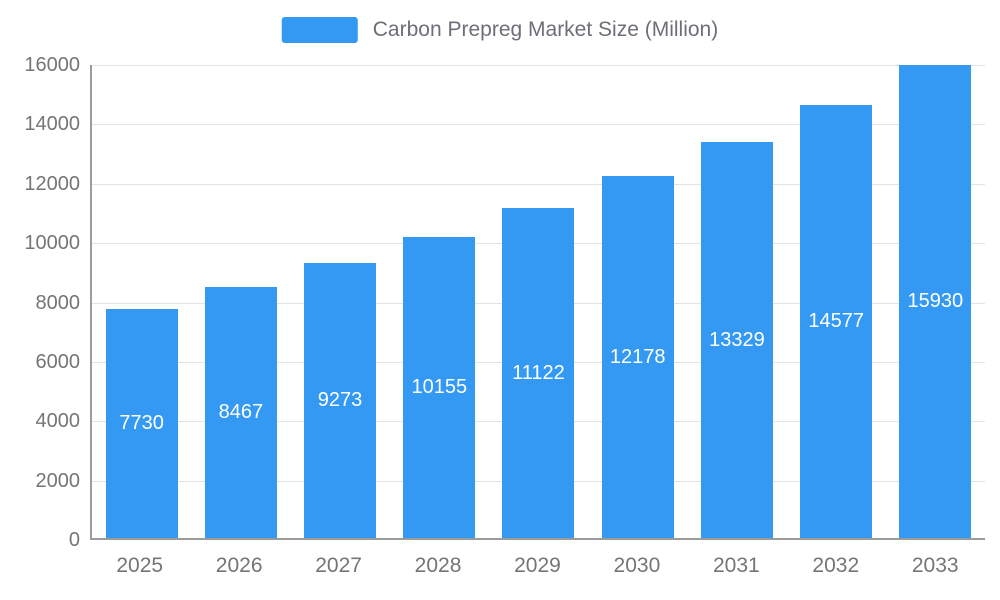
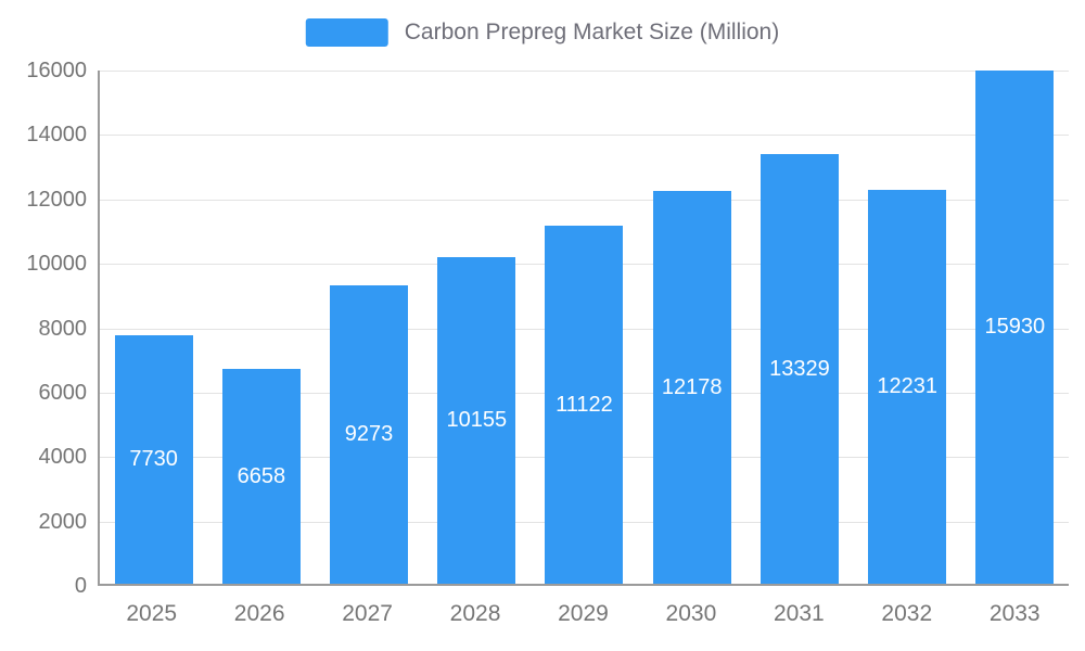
2026: 8467 -> 6658
2032: 14577 -> 12231
